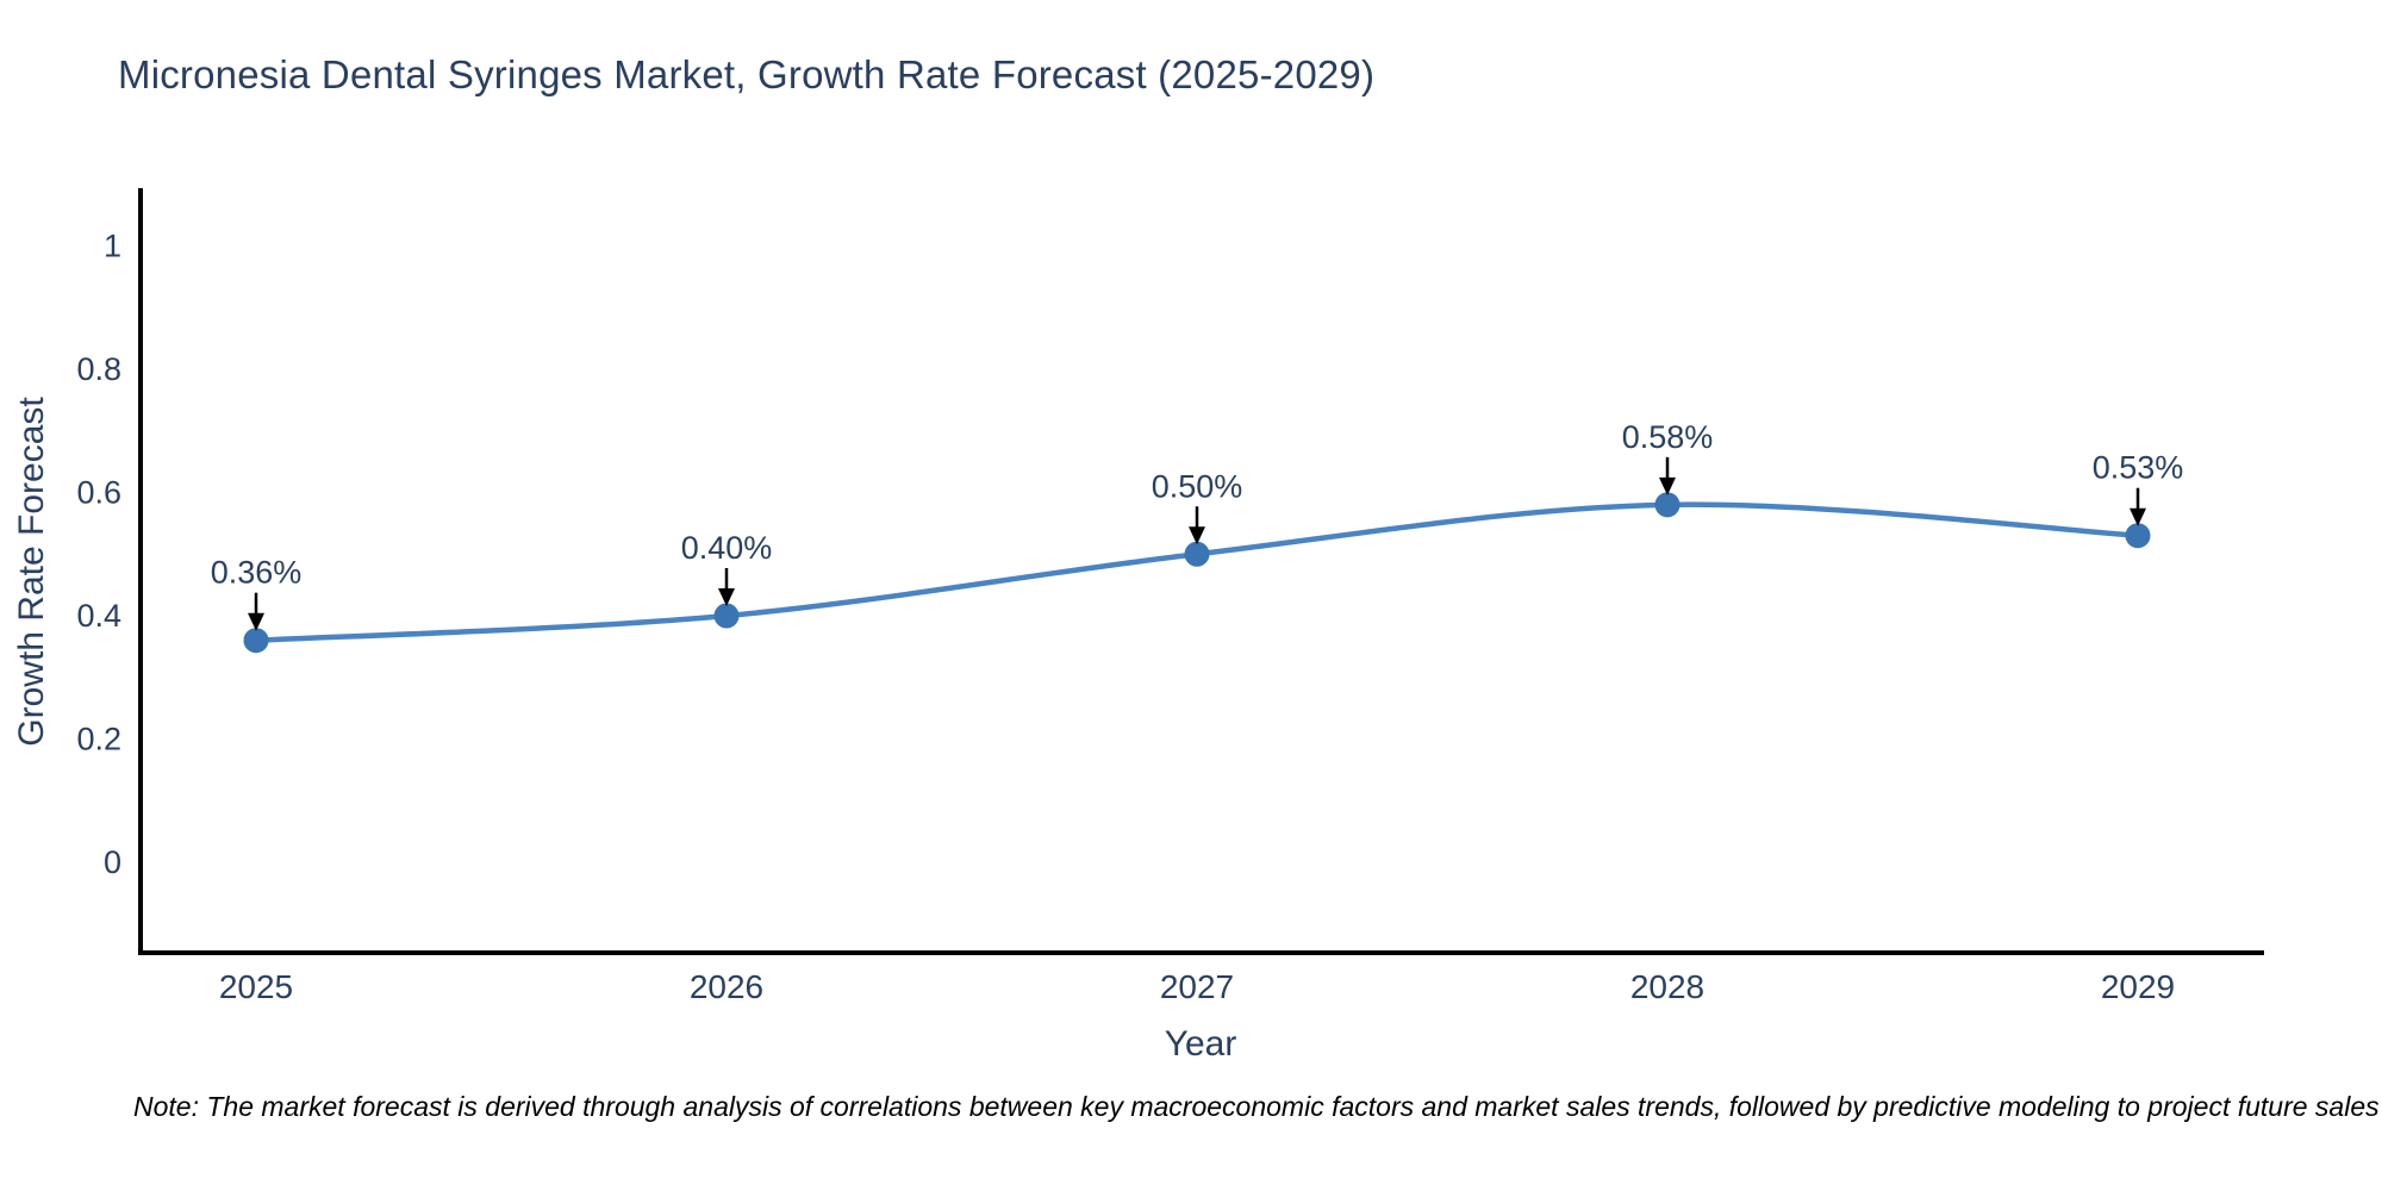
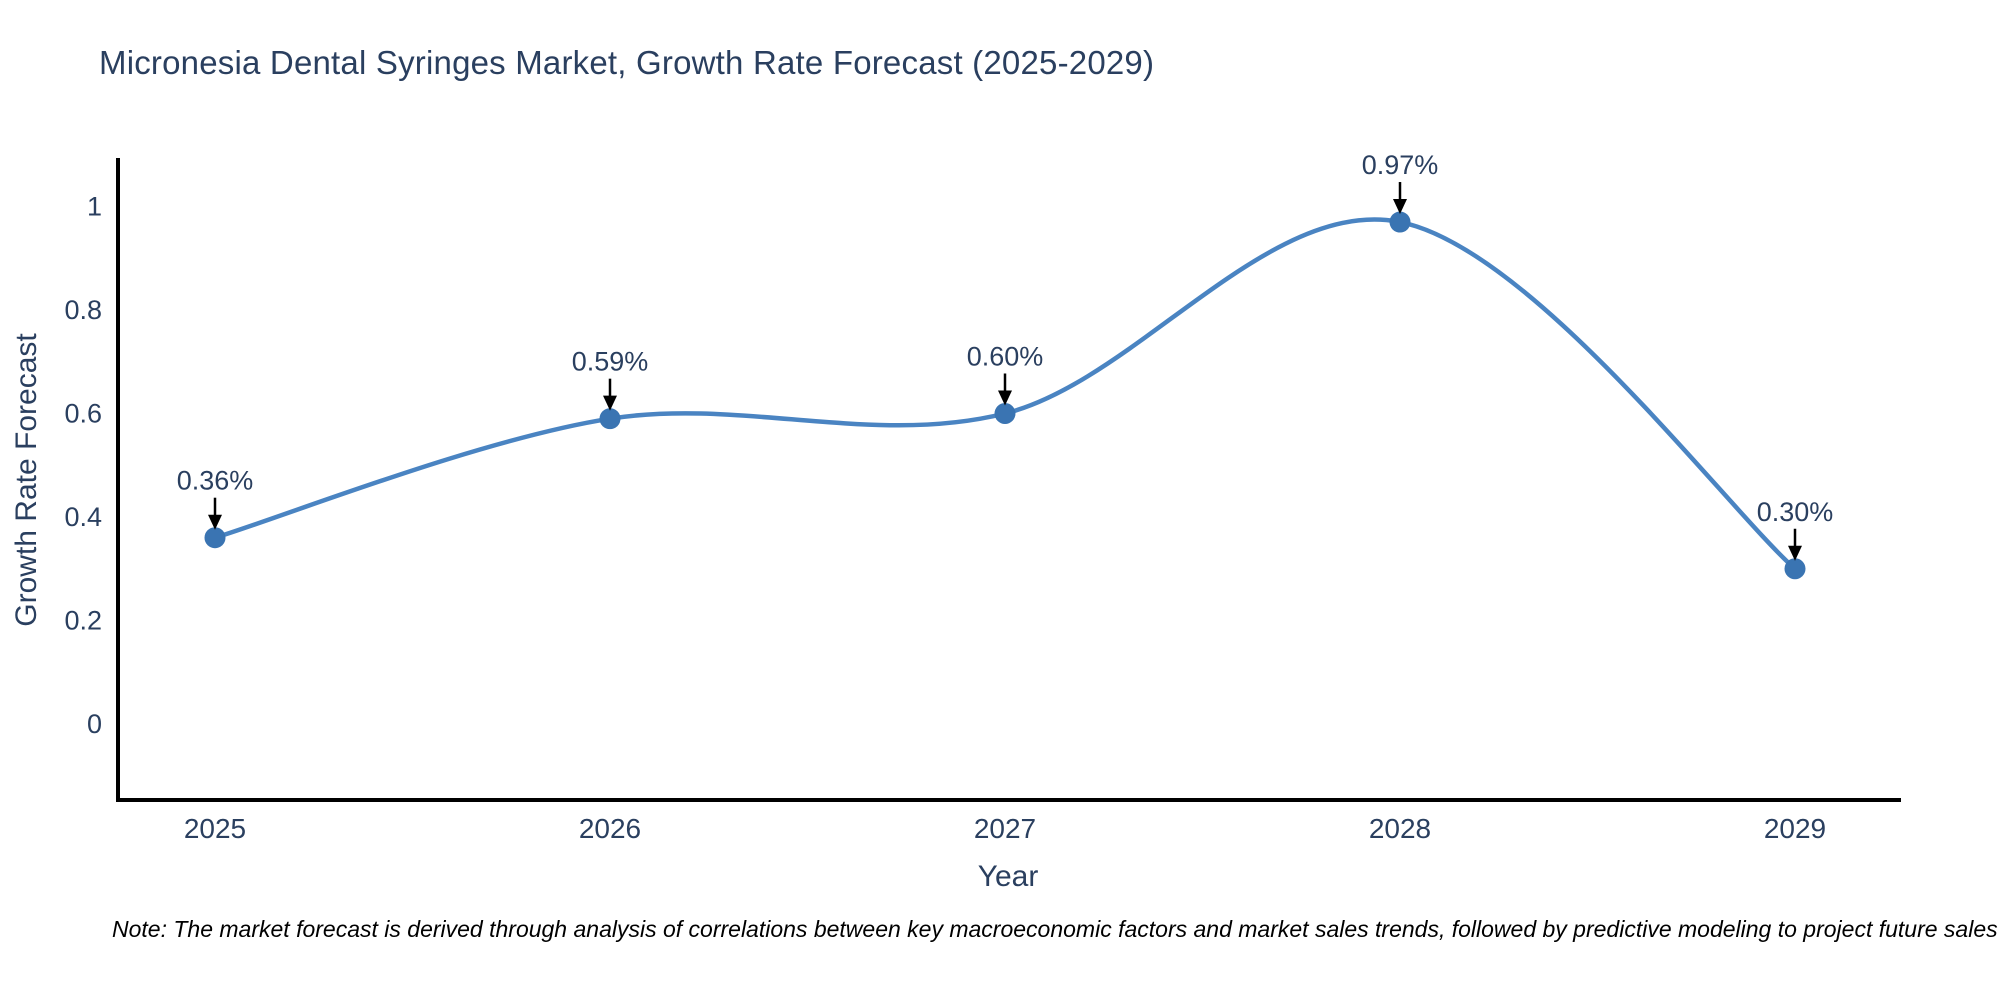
2026: 0.40% -> 0.59%
2027: 0.50% -> 0.60%
2028: 0.58% -> 0.97%
2029: 0.53% -> 0.30%
